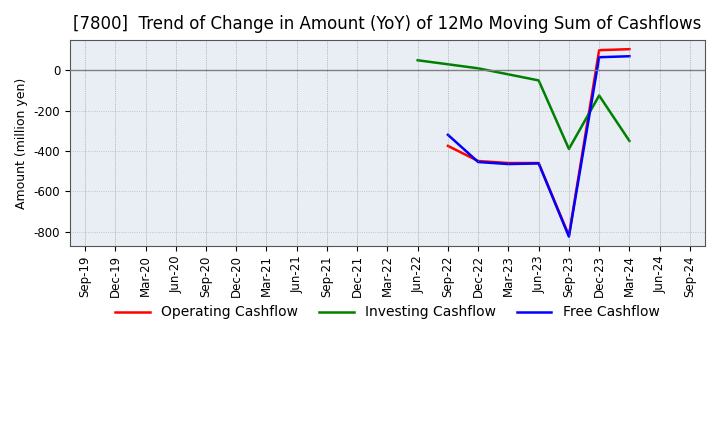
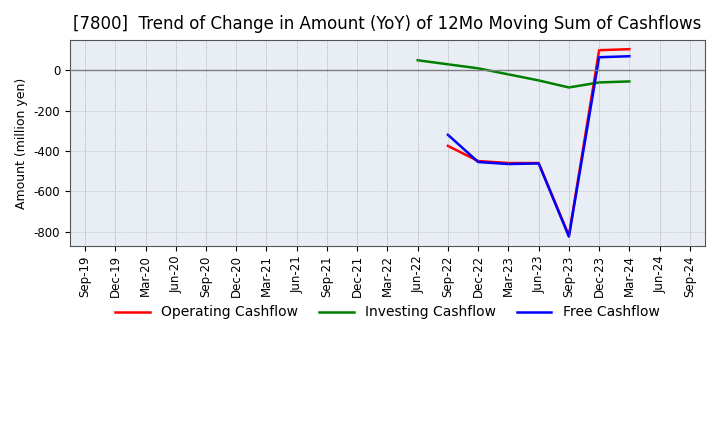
Investing Cashflow/Sep-23: -390 -> -85
Investing Cashflow/Dec-23: -125 -> -60
Investing Cashflow/Mar-24: -350 -> -55
